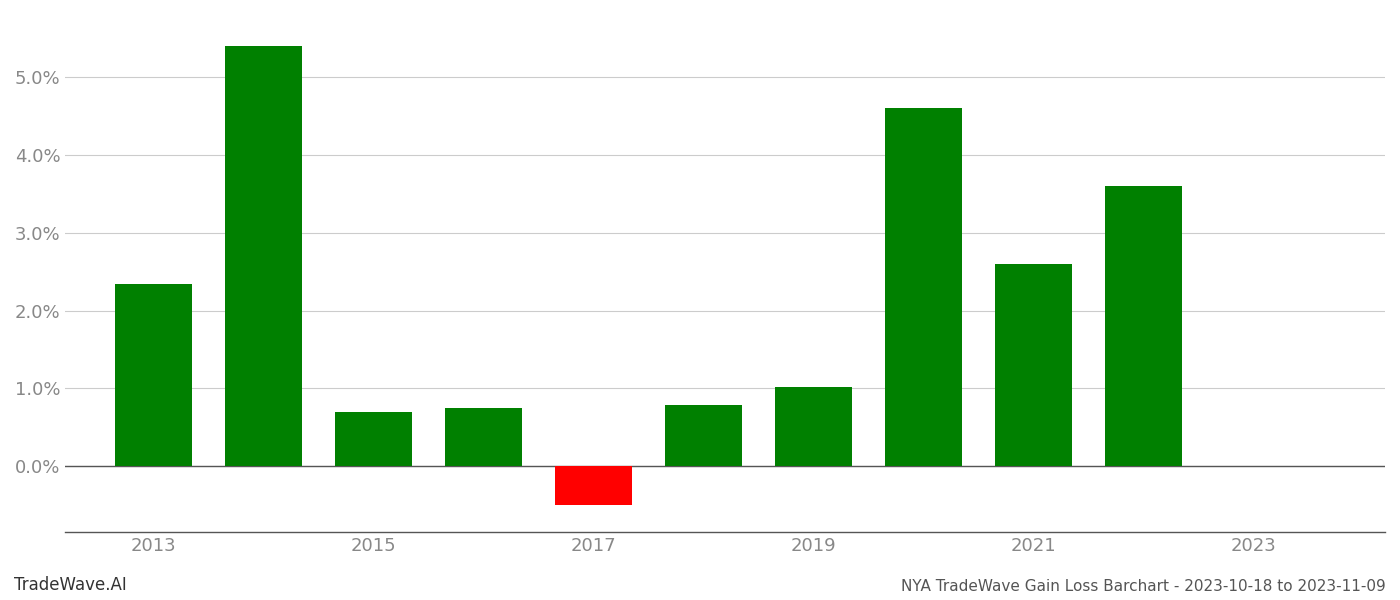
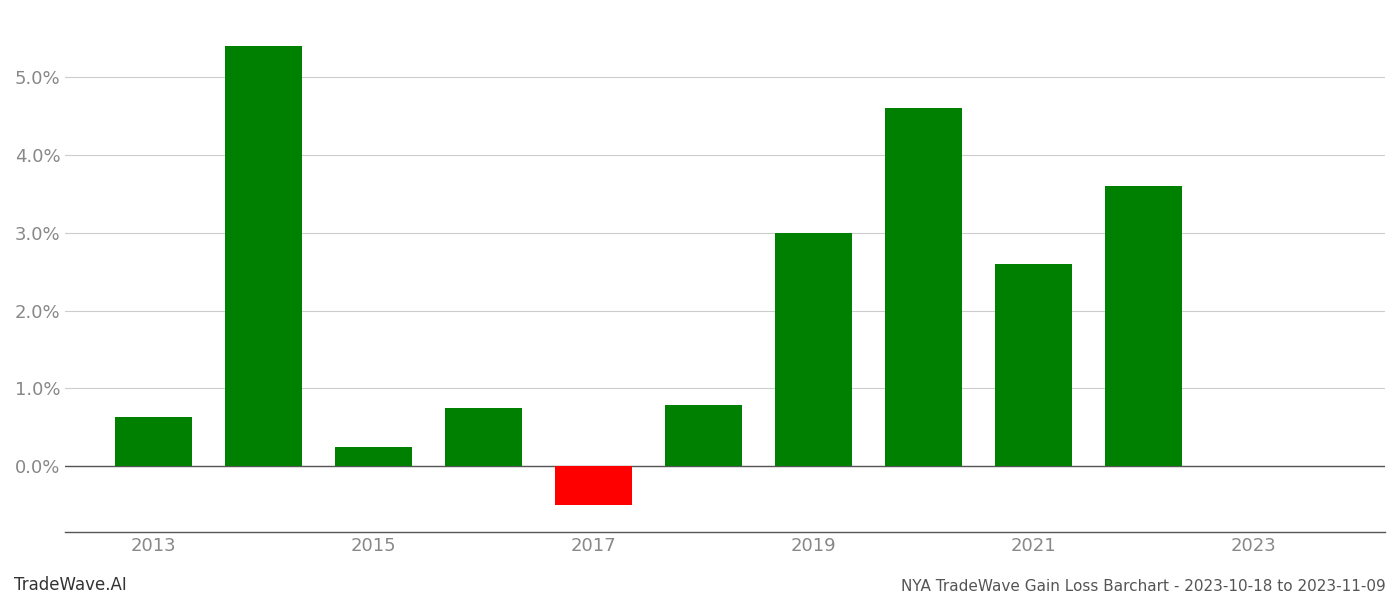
2013: 2.34% -> 0.63%
2015: 0.70% -> 0.25%
2019: 1.02% -> 3.00%
